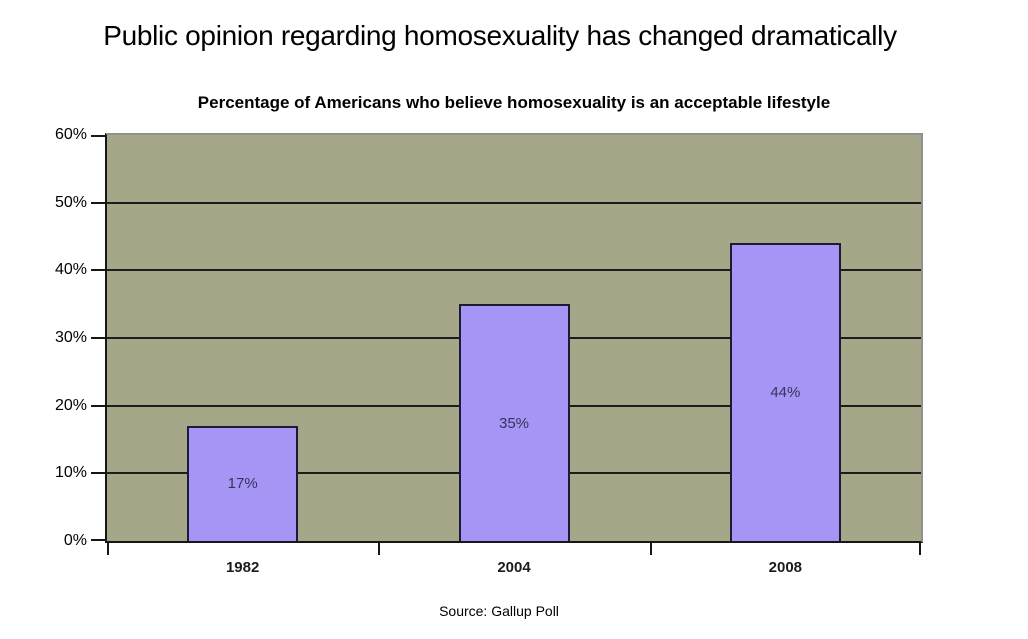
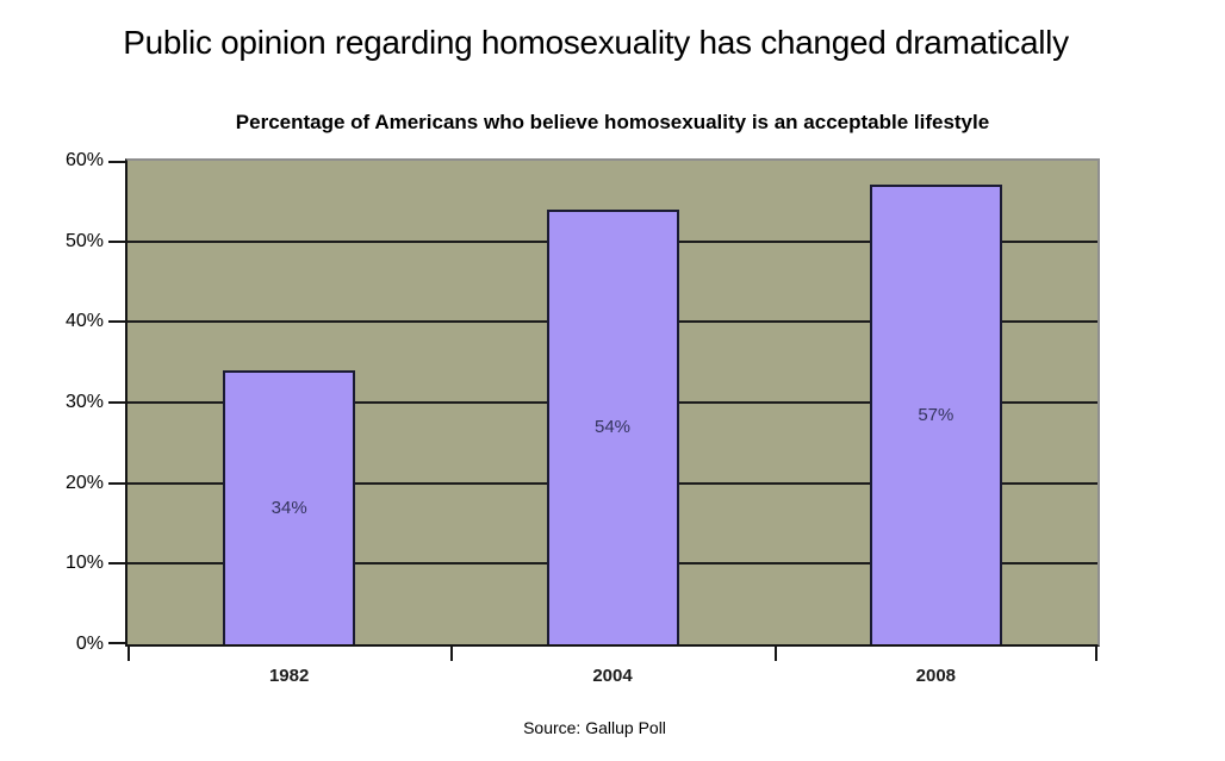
1982: 17% -> 34%
2004: 35% -> 54%
2008: 44% -> 57%
